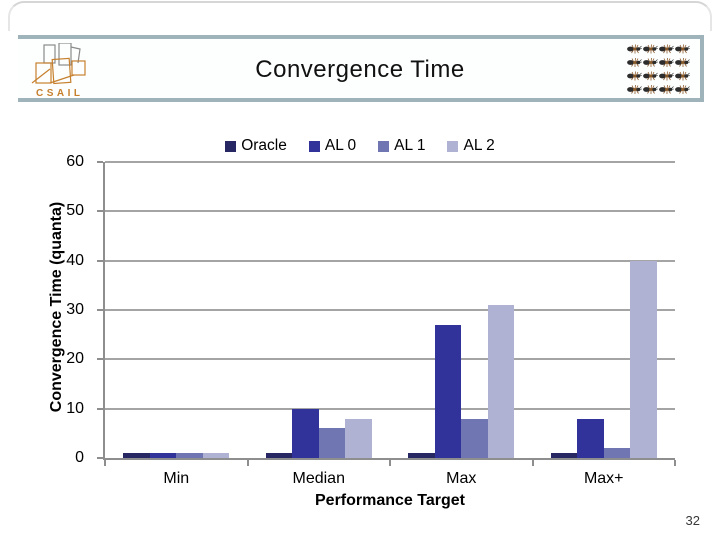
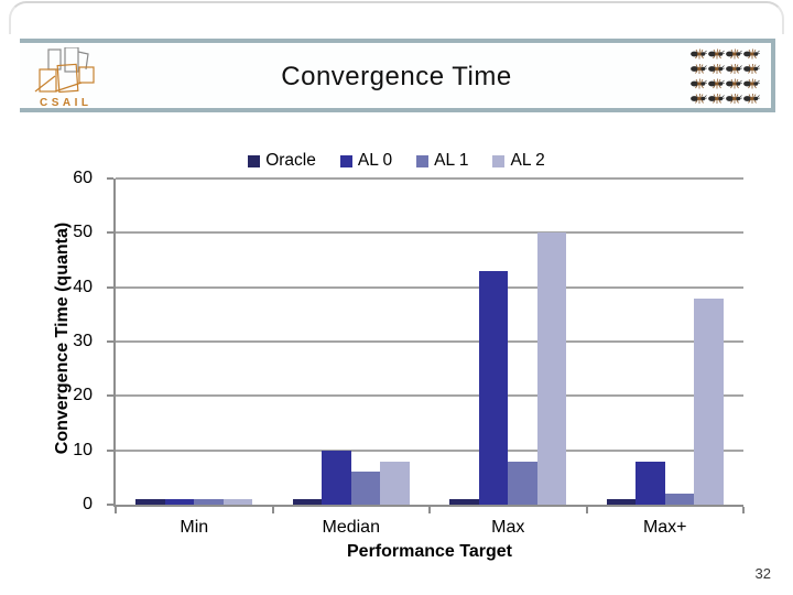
AL 0/Max: 27 -> 43
AL 2/Max: 31 -> 50
AL 2/Max+: 40 -> 38
